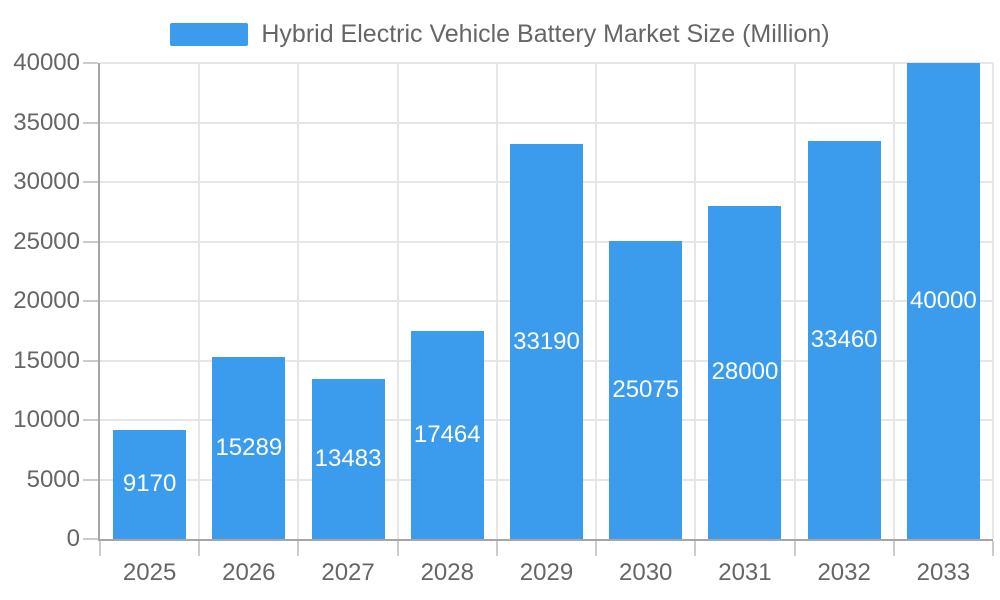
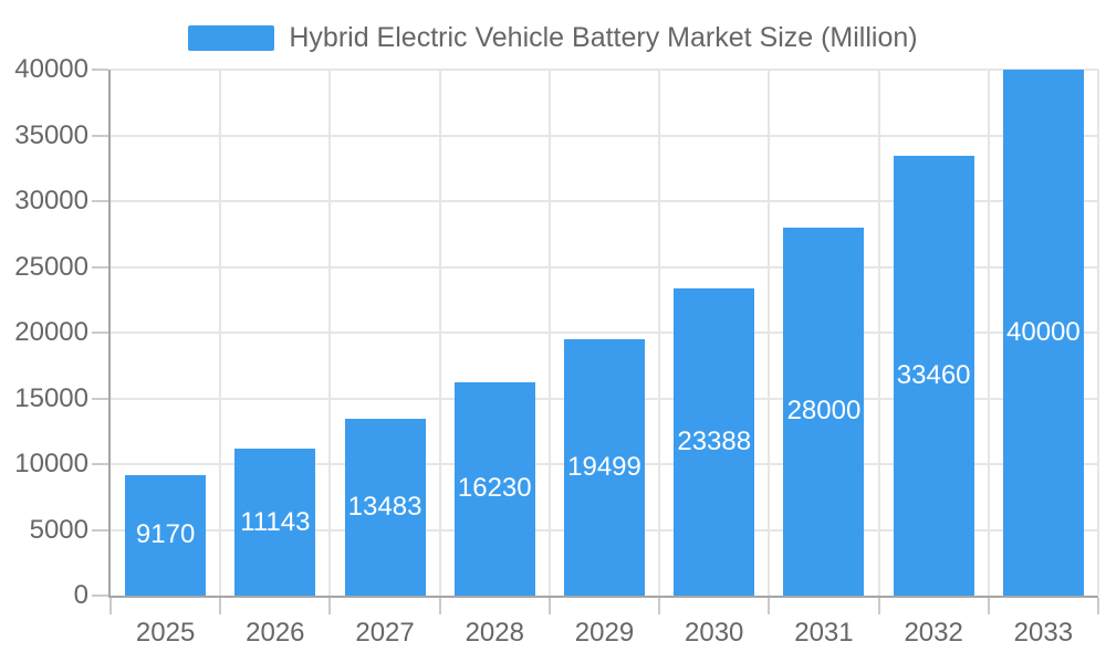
2026: 15289 -> 11143
2028: 17464 -> 16230
2029: 33190 -> 19499
2030: 25075 -> 23388
